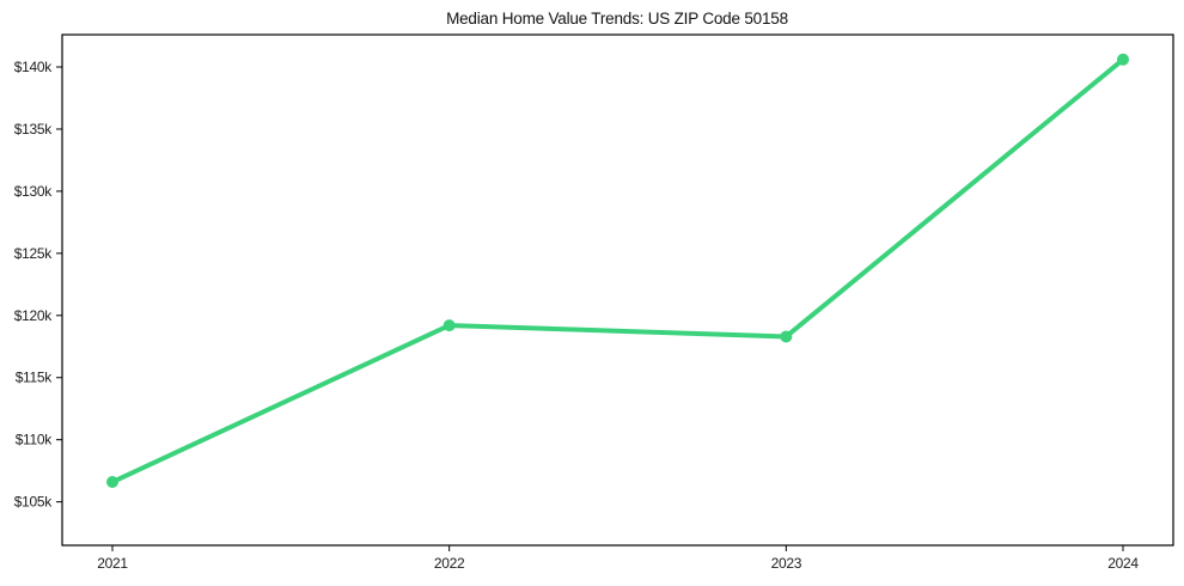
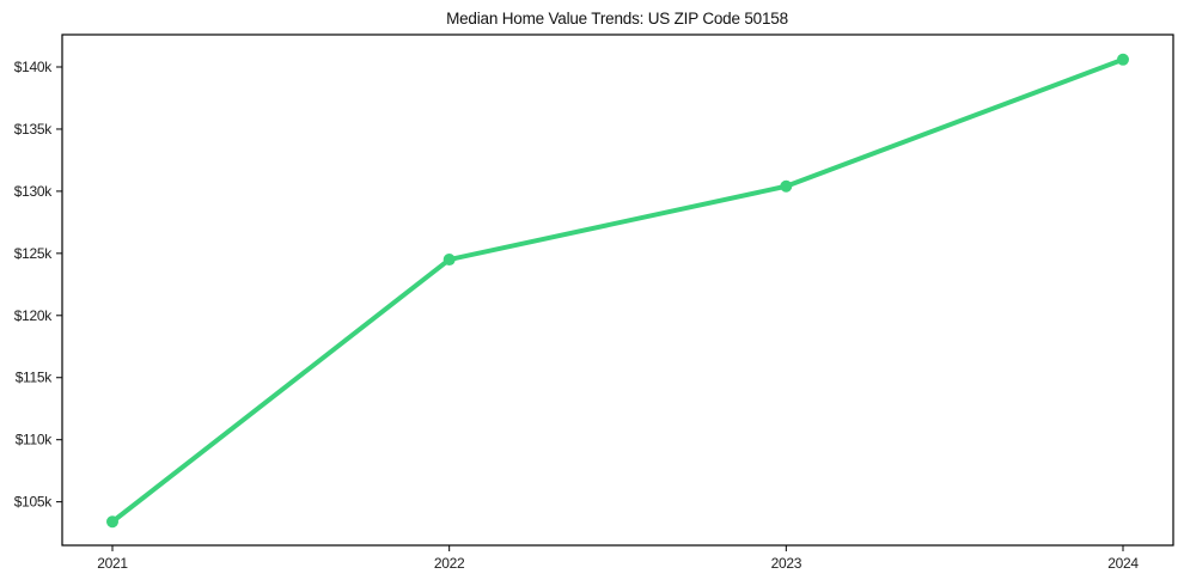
2021: $106.6k -> $103.4k
2022: $119.2k -> $124.5k
2023: $118.3k -> $130.4k
